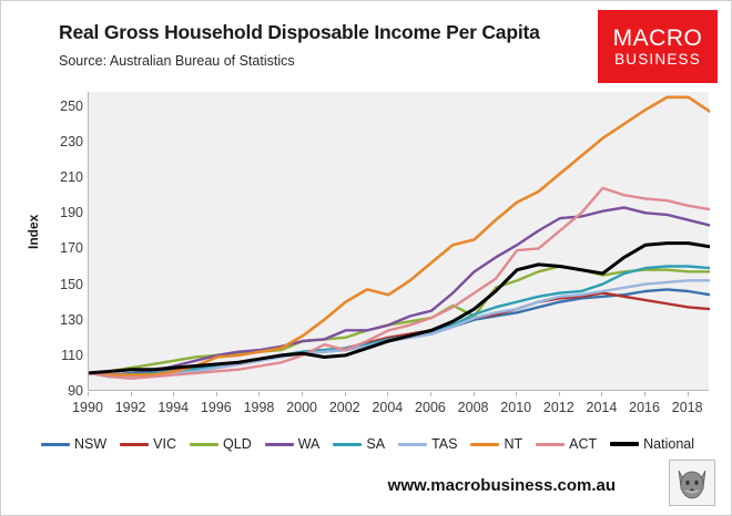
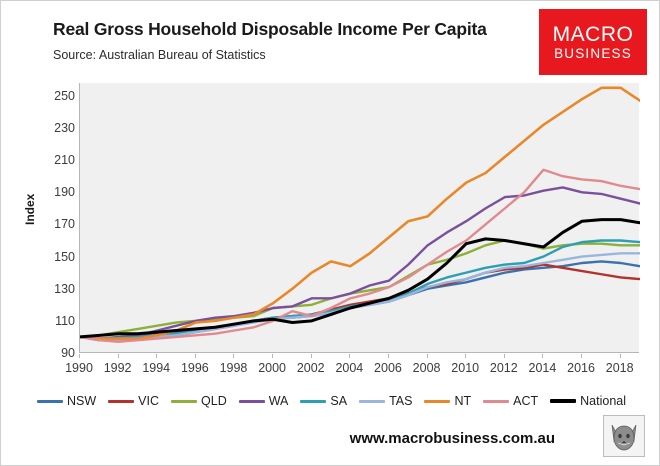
QLD/2008: 132 -> 145
ACT/2010: 169 -> 160
